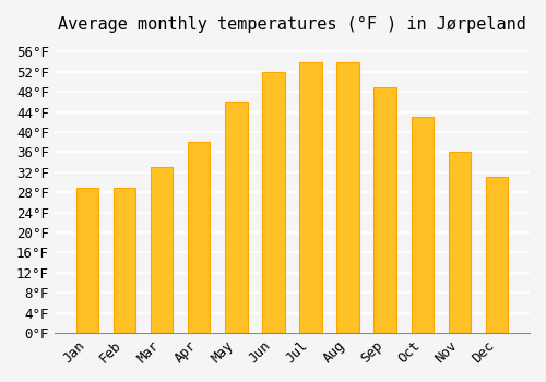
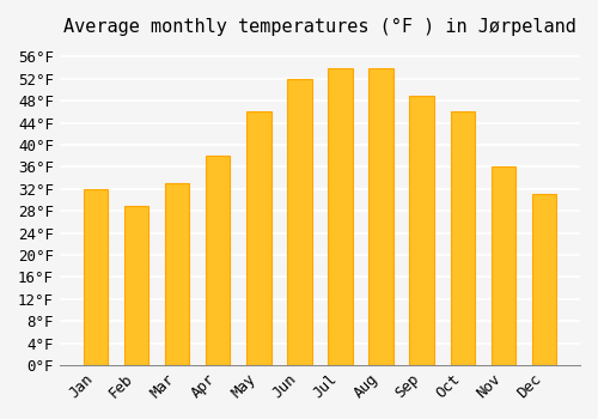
Jan: 29°F -> 32°F
Oct: 43°F -> 46°F
